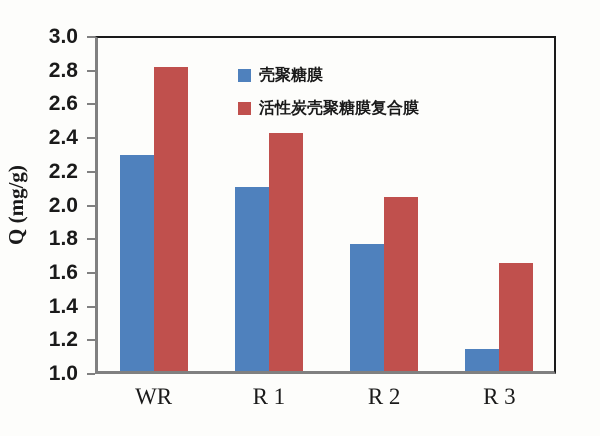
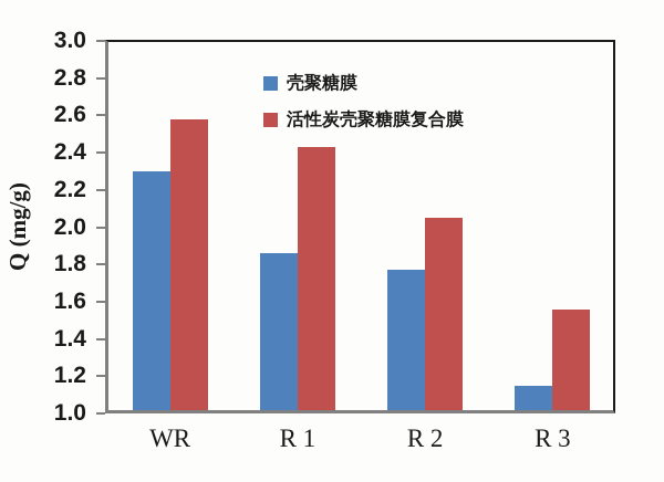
活性炭壳聚糖膜复合膜/WR: 2.82 -> 2.58
壳聚糖膜/R 1: 2.11 -> 1.86
活性炭壳聚糖膜复合膜/R 3: 1.66 -> 1.56
